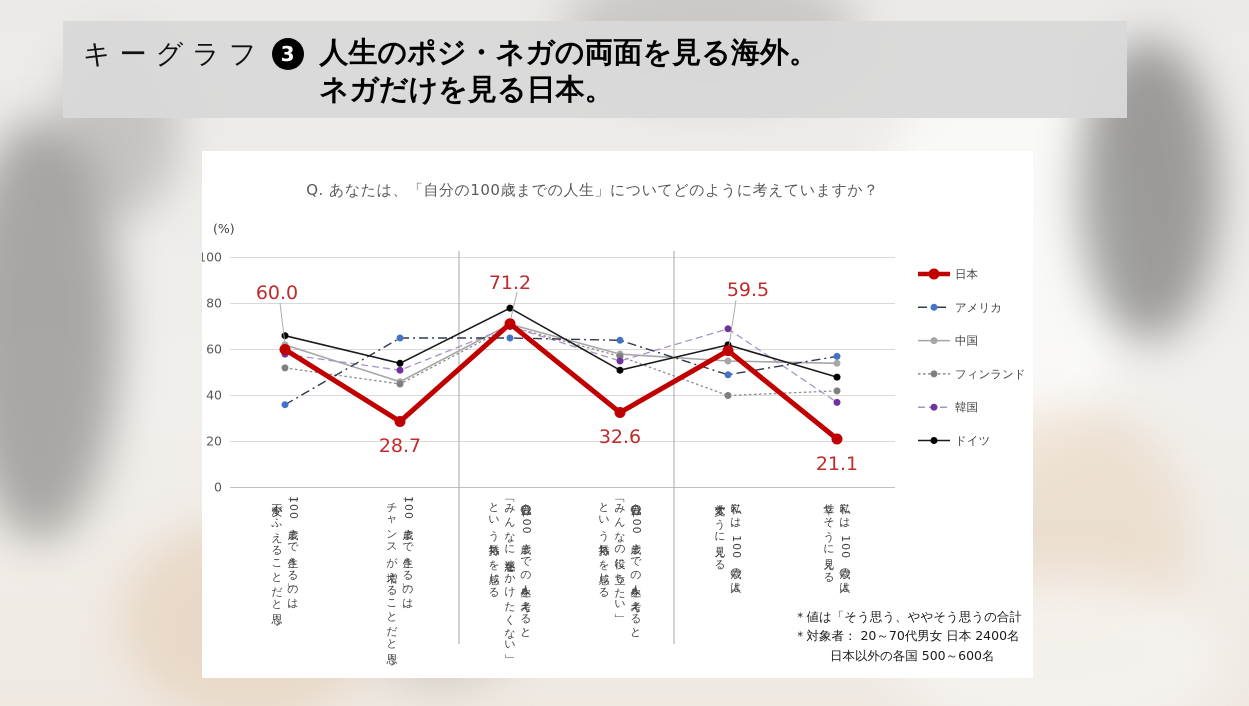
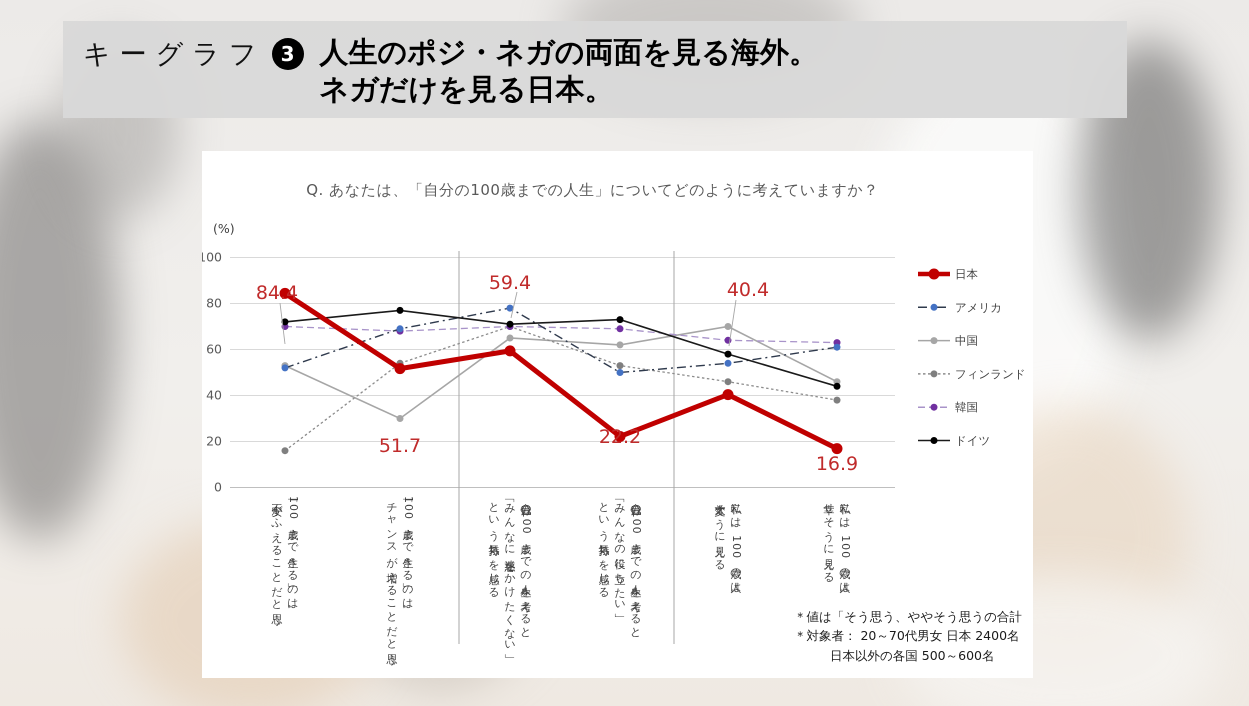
日本/「100歳まで生きる」のは、 不安がふえることだと思う: 60.0 -> 84.4
アメリカ/「100歳まで生きる」のは、 不安がふえることだと思う: 36 -> 52
中国/「100歳まで生きる」のは、 不安がふえることだと思う: 62 -> 53
フィンランド/「100歳まで生きる」のは、 不安がふえることだと思う: 52 -> 16
韓国/「100歳まで生きる」のは、 不安がふえることだと思う: 58 -> 70
ドイツ/「100歳まで生きる」のは、 不安がふえることだと思う: 66 -> 72
日本/「100歳まで生きる」のは、 チャンスが増えることだと思う: 28.7 -> 51.7
アメリカ/「100歳まで生きる」のは、 チャンスが増えることだと思う: 65 -> 69
中国/「100歳まで生きる」のは、 チャンスが増えることだと思う: 46 -> 30
フィンランド/「100歳まで生きる」のは、 チャンスが増えることだと思う: 45 -> 54
韓国/「100歳まで生きる」のは、 チャンスが増えることだと思う: 51 -> 68
ドイツ/「100歳まで生きる」のは、 チャンスが増えることだと思う: 54 -> 77
日本/自分の100歳までの人生を考えると、 「みんなに迷惑をかけたくない」 という気持ちを感じる: 71.2 -> 59.4
アメリカ/自分の100歳までの人生を考えると、 「みんなに迷惑をかけたくない」 という気持ちを感じる: 65 -> 78
中国/自分の100歳までの人生を考えると、 「みんなに迷惑をかけたくない」 という気持ちを感じる: 71 -> 65
ドイツ/自分の100歳までの人生を考えると、 「みんなに迷惑をかけたくない」 という気持ちを感じる: 78 -> 71
日本/自分の100歳までの人生を考えると、 「みんなの役に立ちたい」 という気持ちを感じる: 32.6 -> 22.2
アメリカ/自分の100歳までの人生を考えると、 「みんなの役に立ちたい」 という気持ちを感じる: 64 -> 50
中国/自分の100歳までの人生を考えると、 「みんなの役に立ちたい」 という気持ちを感じる: 58 -> 62
フィンランド/自分の100歳までの人生を考えると、 「みんなの役に立ちたい」 という気持ちを感じる: 57 -> 53
韓国/自分の100歳までの人生を考えると、 「みんなの役に立ちたい」 という気持ちを感じる: 55 -> 69
ドイツ/自分の100歳までの人生を考えると、 「みんなの役に立ちたい」 という気持ちを感じる: 51 -> 73
日本/私には、100歳の人は 大変そうに見える: 59.5 -> 40.4
アメリカ/私には、100歳の人は 大変そうに見える: 49 -> 54
中国/私には、100歳の人は 大変そうに見える: 55 -> 70
フィンランド/私には、100歳の人は 大変そうに見える: 40 -> 46
韓国/私には、100歳の人は 大変そうに見える: 69 -> 64
ドイツ/私には、100歳の人は 大変そうに見える: 62 -> 58
日本/私には、100歳の人は 幸せそうに見える: 21.1 -> 16.9
アメリカ/私には、100歳の人は 幸せそうに見える: 57 -> 61
中国/私には、100歳の人は 幸せそうに見える: 54 -> 46
フィンランド/私には、100歳の人は 幸せそうに見える: 42 -> 38
韓国/私には、100歳の人は 幸せそうに見える: 37 -> 63
ドイツ/私には、100歳の人は 幸せそうに見える: 48 -> 44
